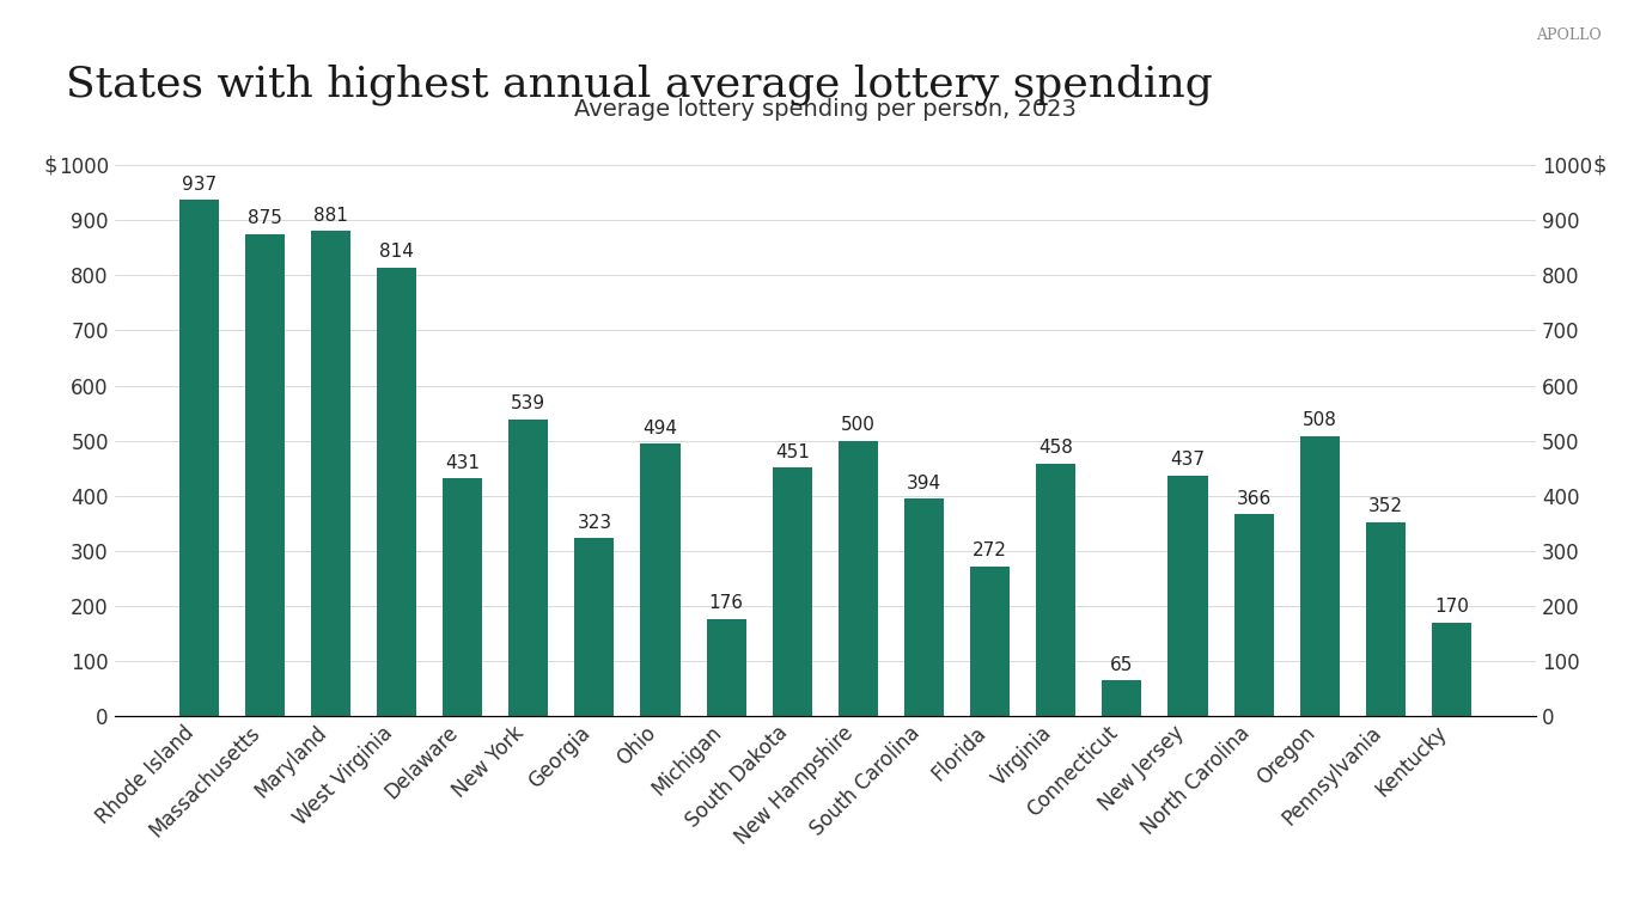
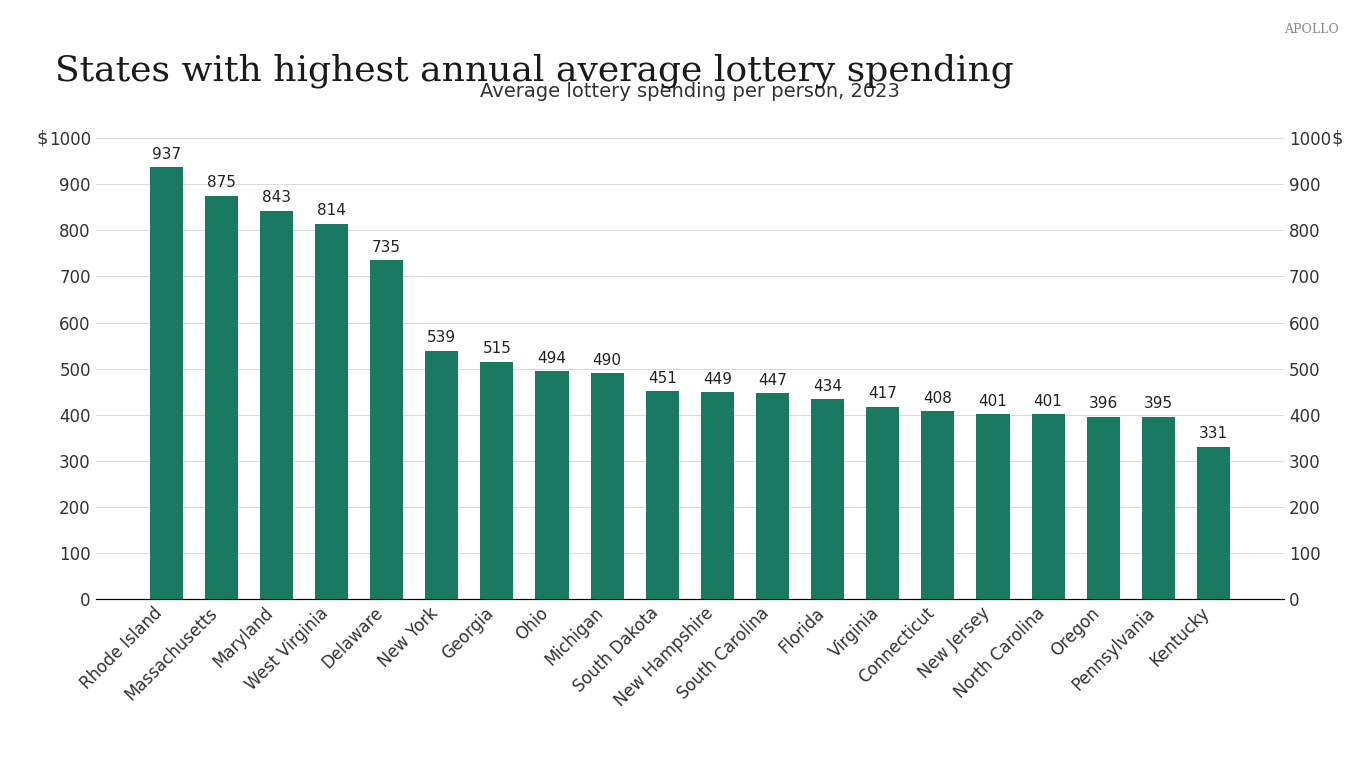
Maryland: 881 -> 843
Delaware: 431 -> 735
Georgia: 323 -> 515
Michigan: 176 -> 490
New Hampshire: 500 -> 449
South Carolina: 394 -> 447
Florida: 272 -> 434
Virginia: 458 -> 417
Connecticut: 65 -> 408
New Jersey: 437 -> 401
North Carolina: 366 -> 401
Oregon: 508 -> 396
Pennsylvania: 352 -> 395
Kentucky: 170 -> 331
